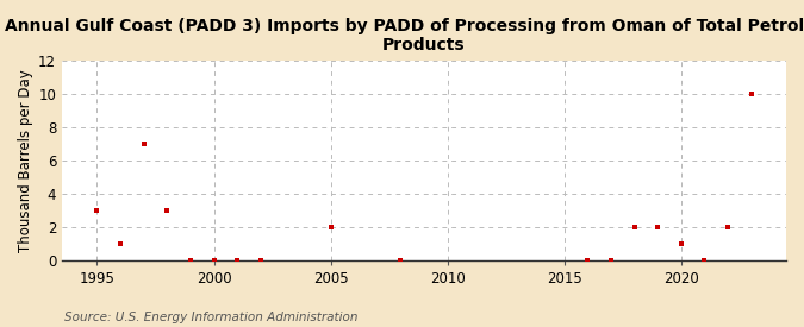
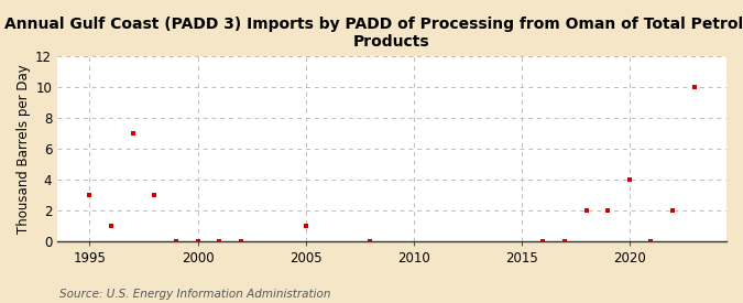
2005: 2 -> 1
2020: 1 -> 4
